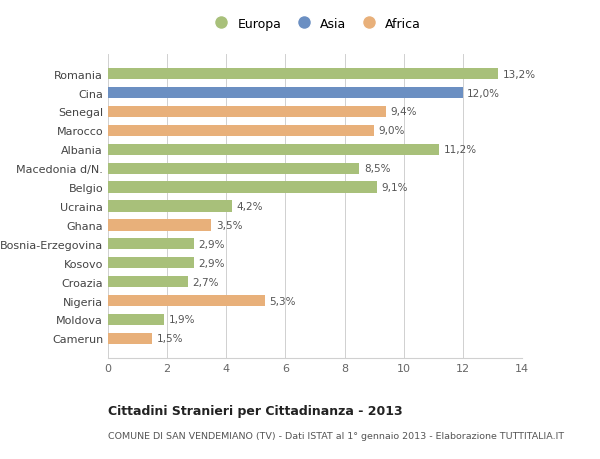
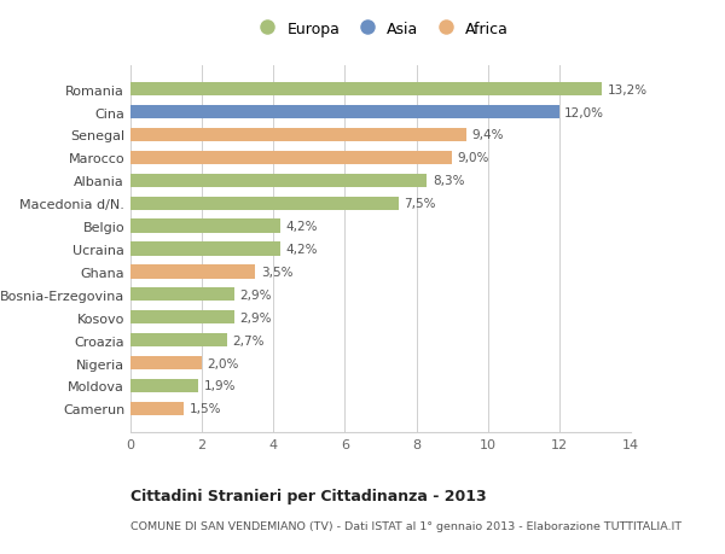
Albania: 11,2% -> 8,3%
Macedonia d/N.: 8,5% -> 7,5%
Belgio: 9,1% -> 4,2%
Nigeria: 5,3% -> 2,0%
